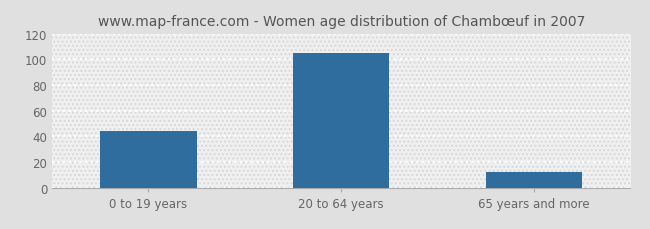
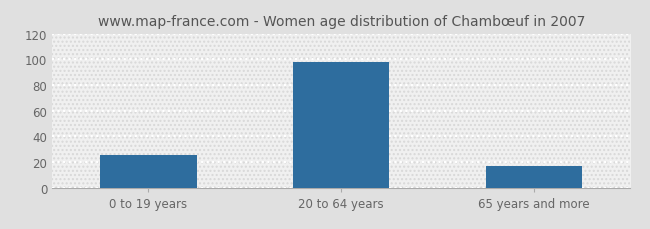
0 to 19 years: 44 -> 25
20 to 64 years: 105 -> 98
65 years and more: 12 -> 17
